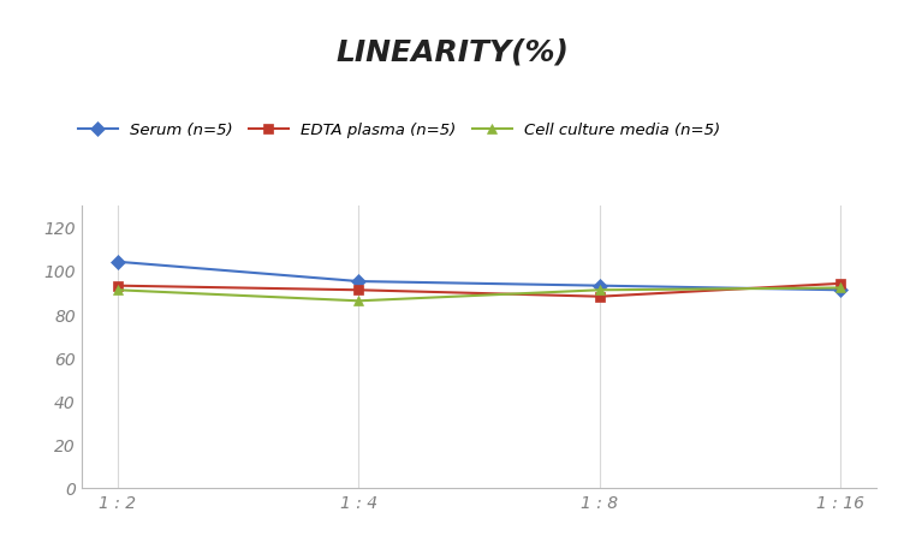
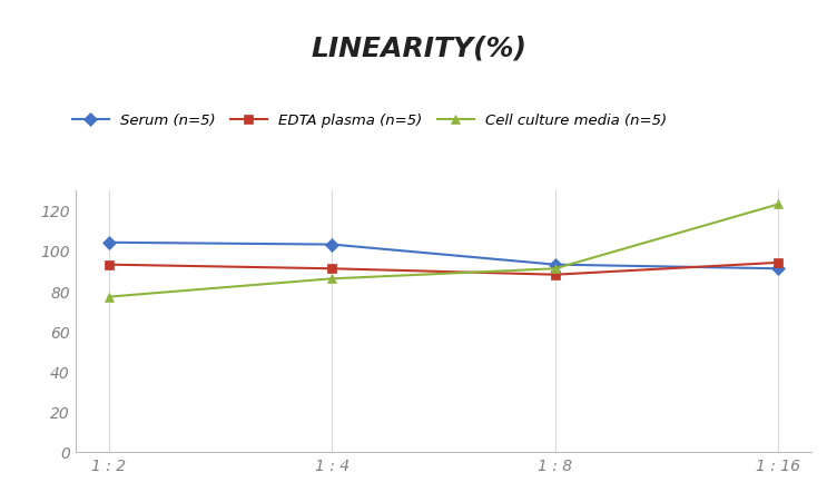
Cell culture media (n=5)/1 : 2: 91 -> 77
Serum (n=5)/1 : 4: 95 -> 103
Cell culture media (n=5)/1 : 16: 92 -> 123
